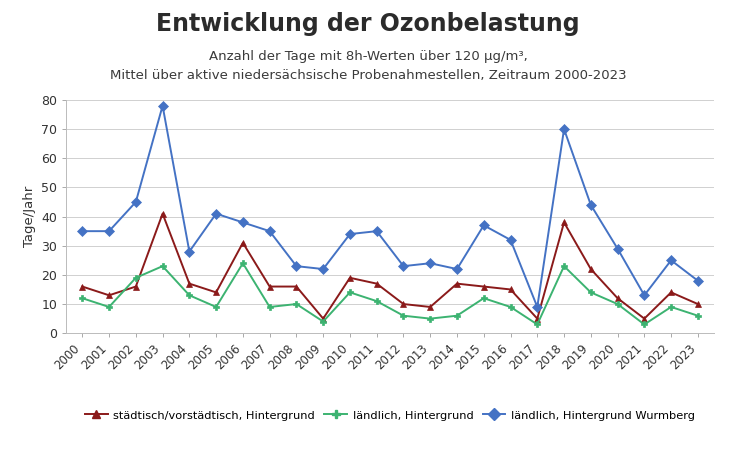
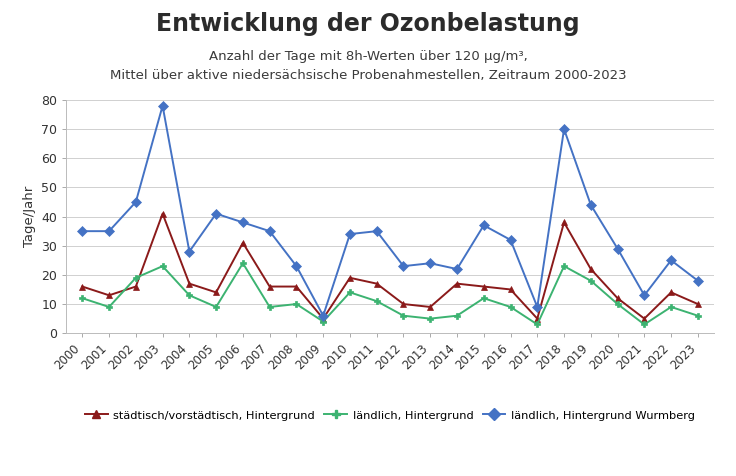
ländlich, Hintergrund Wurmberg/2009: 22 -> 6
ländlich, Hintergrund/2019: 14 -> 18
